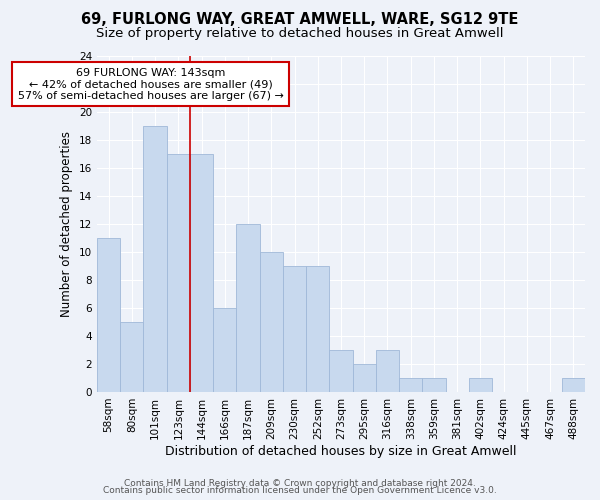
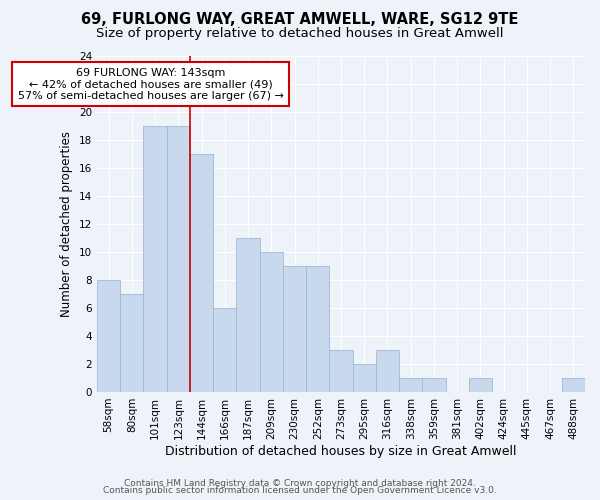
58sqm: 11 -> 8
80sqm: 5 -> 7
123sqm: 17 -> 19
187sqm: 12 -> 11
